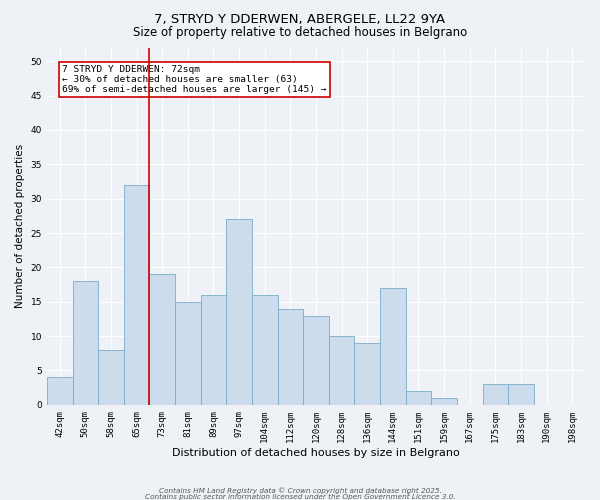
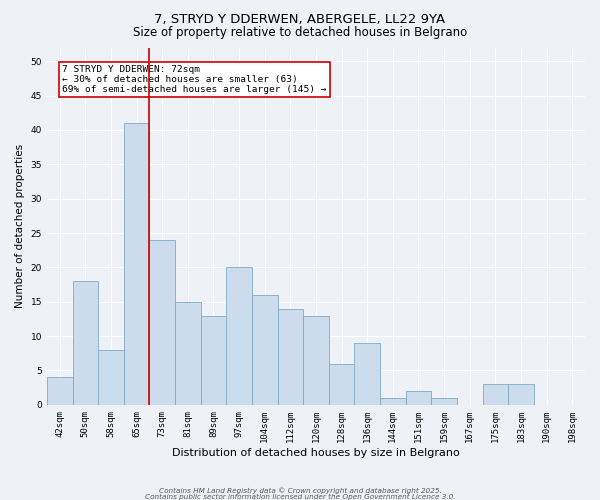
65sqm: 32 -> 41
73sqm: 19 -> 24
89sqm: 16 -> 13
97sqm: 27 -> 20
128sqm: 10 -> 6
144sqm: 17 -> 1
